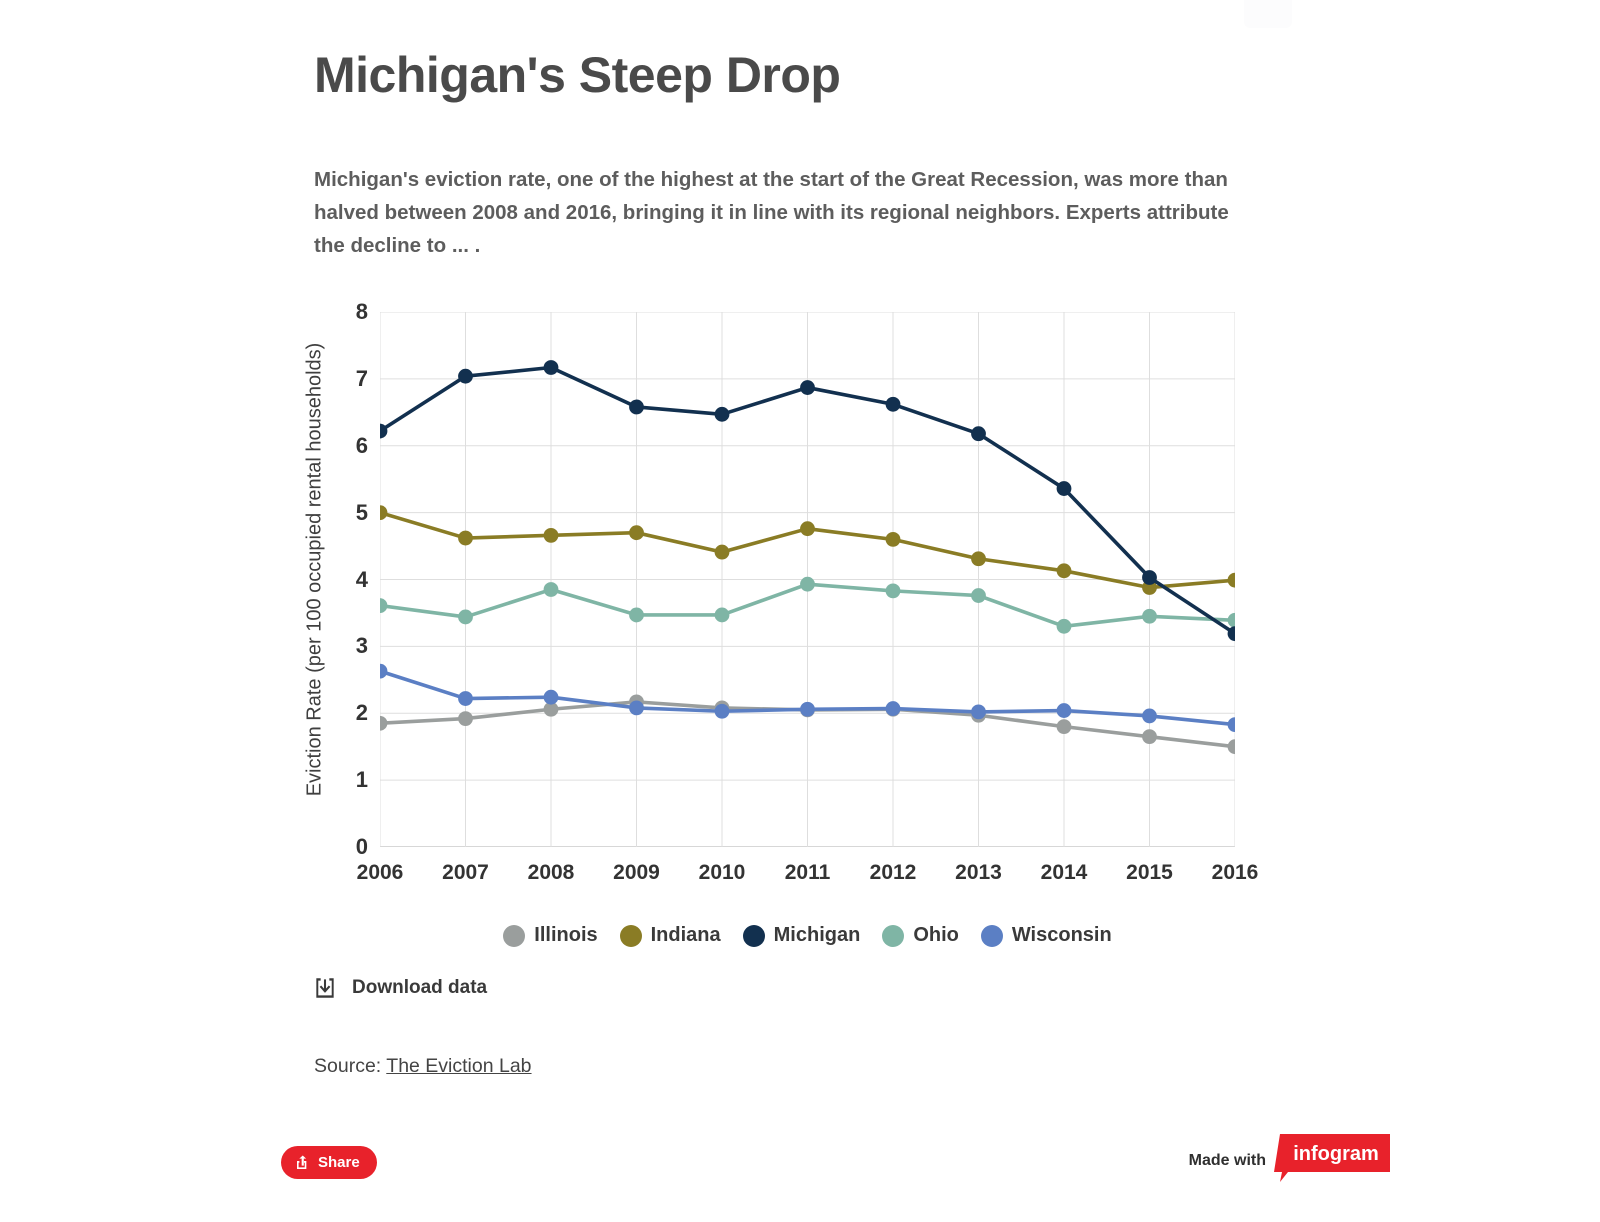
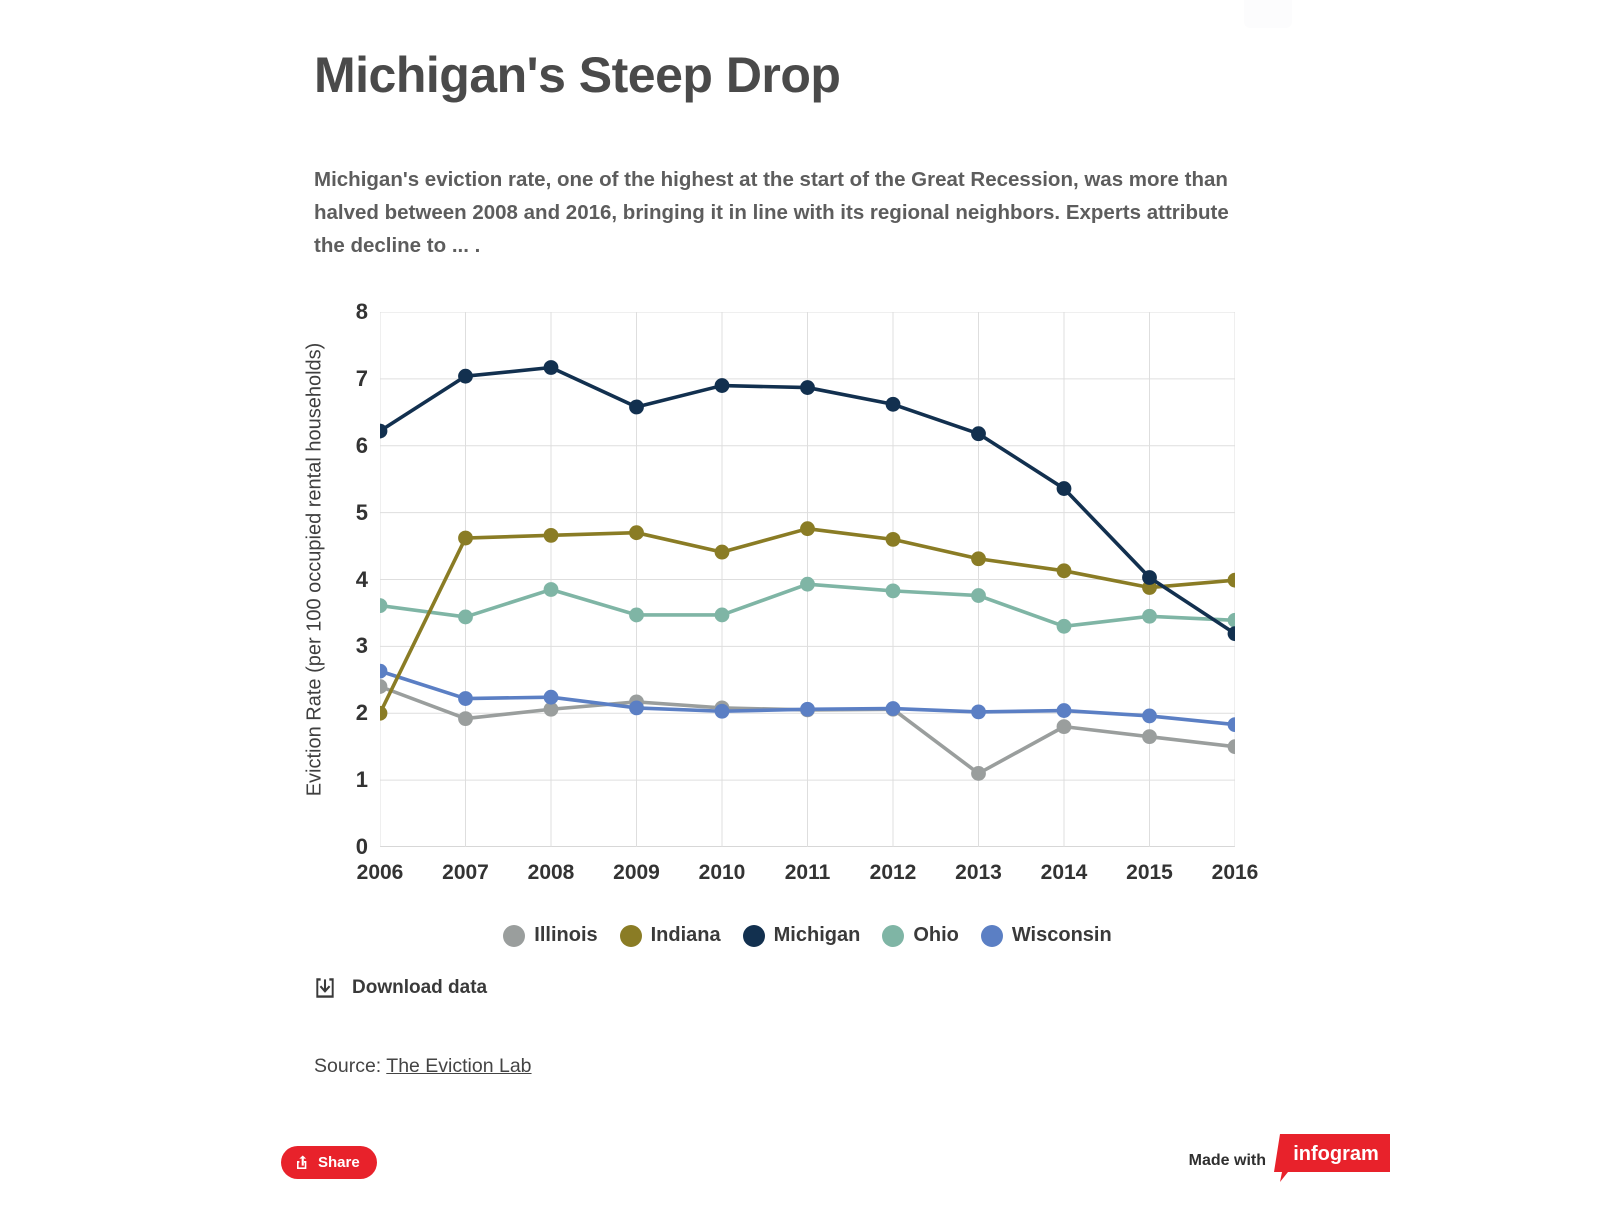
Illinois/2006: 1.9 -> 2.4
Indiana/2006: 5.0 -> 2.0
Michigan/2010: 6.5 -> 6.9
Illinois/2013: 2.0 -> 1.1
